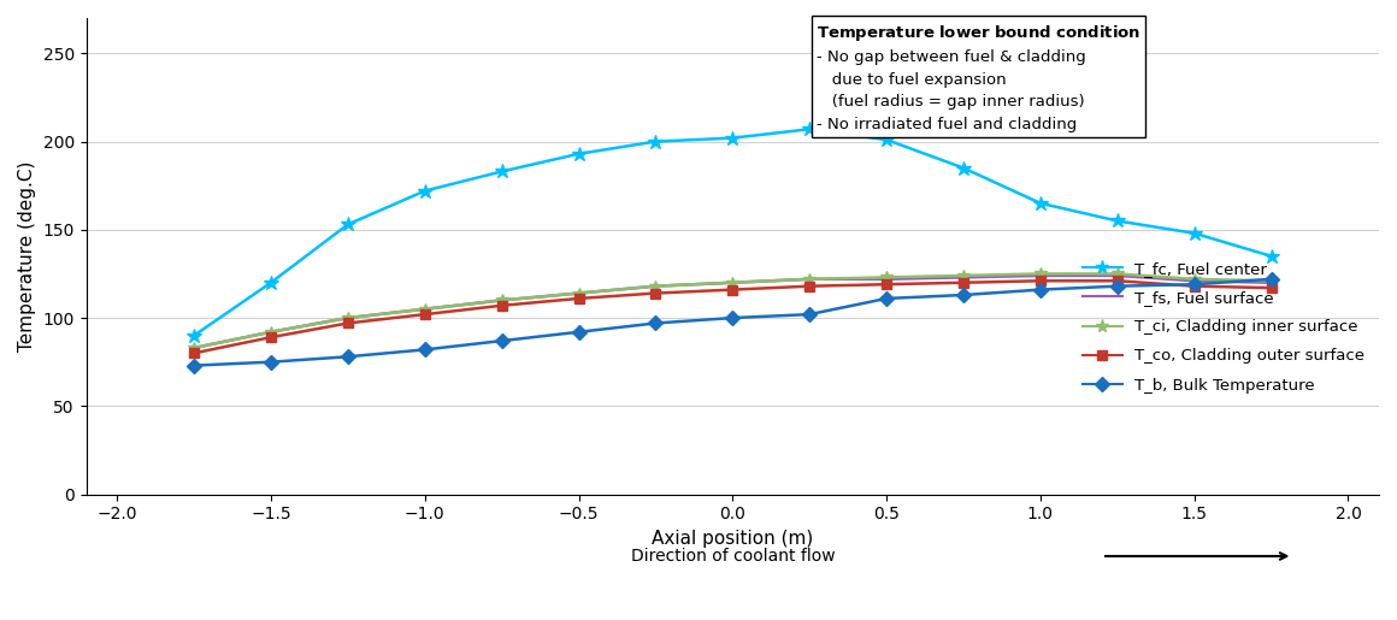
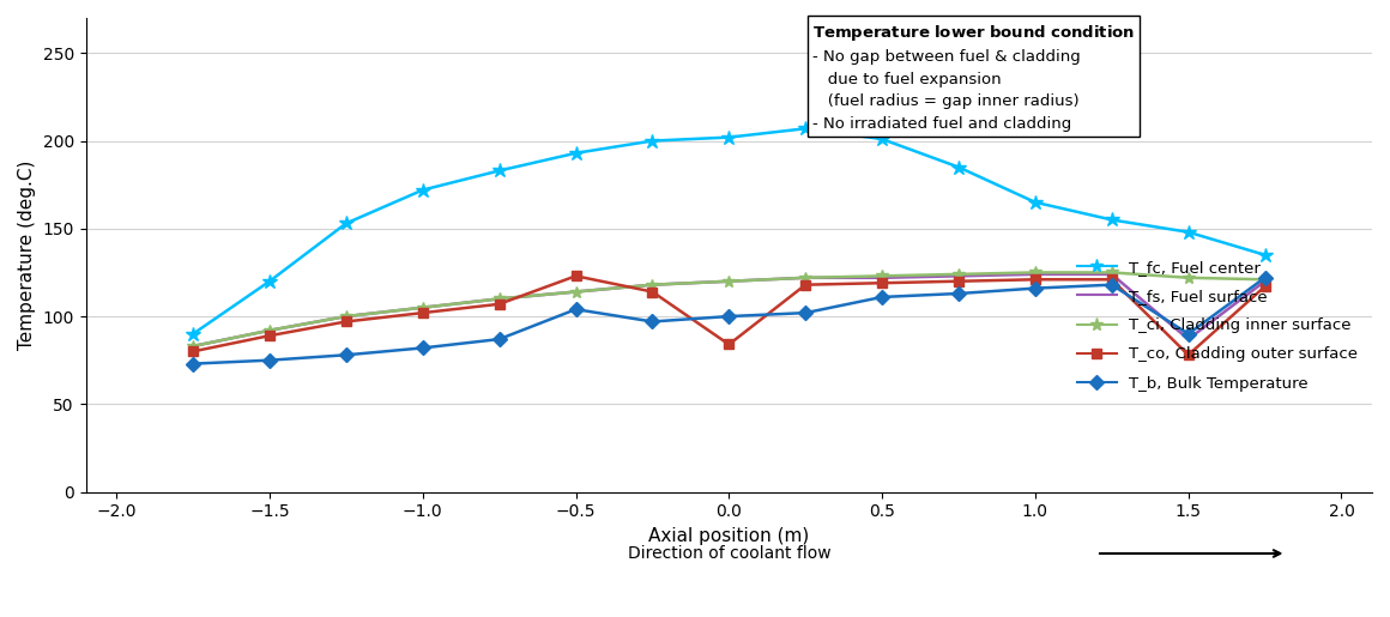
T_co, Cladding outer surface/−0.5: 111 -> 123
T_b, Bulk Temperature/−0.5: 92 -> 104
T_co, Cladding outer surface/0.0: 116 -> 84
T_fs, Fuel surface/1.5: 121 -> 87
T_co, Cladding outer surface/1.5: 118 -> 78
T_b, Bulk Temperature/1.5: 119 -> 90
